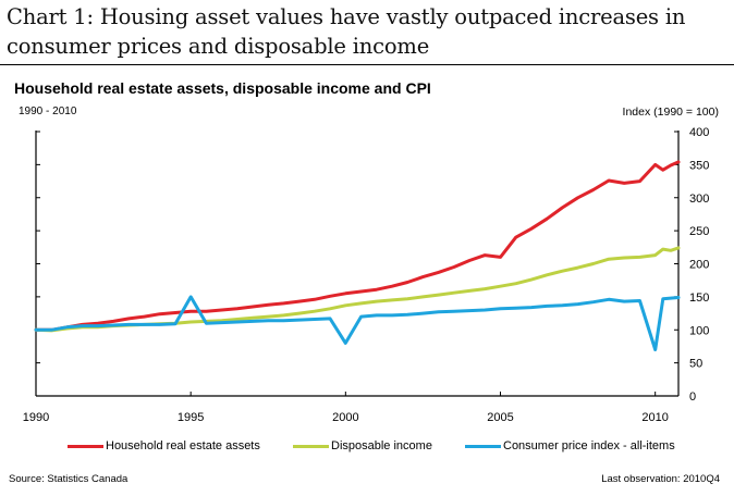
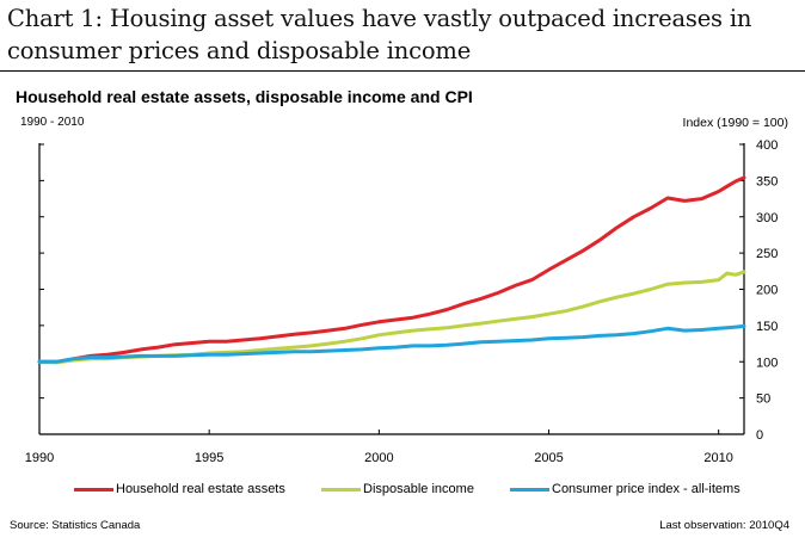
Consumer price index - all-items/1995: 150 -> 110
Consumer price index - all-items/2000: 80 -> 120
Household real estate assets/2005: 210 -> 230
Household real estate assets/2010: 350 -> 340
Consumer price index - all-items/2010: 70 -> 150
